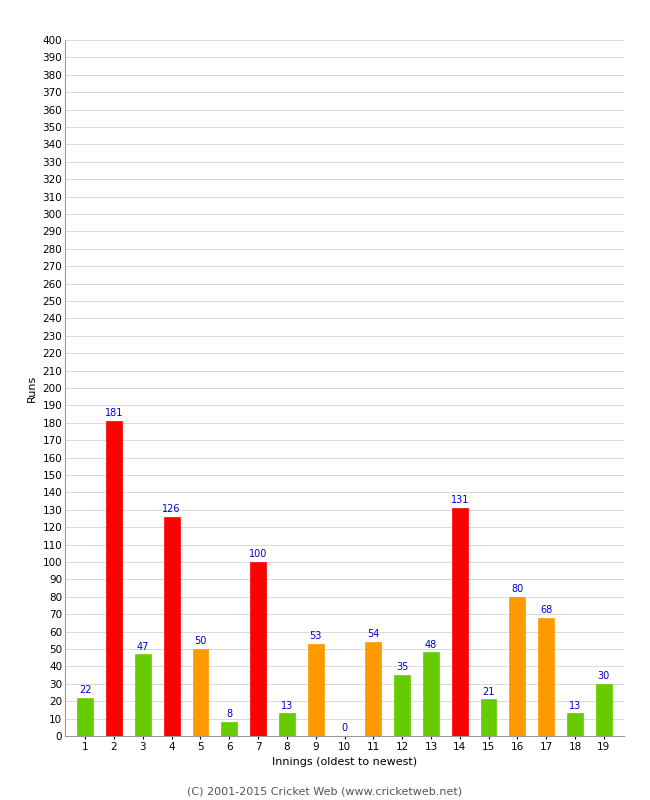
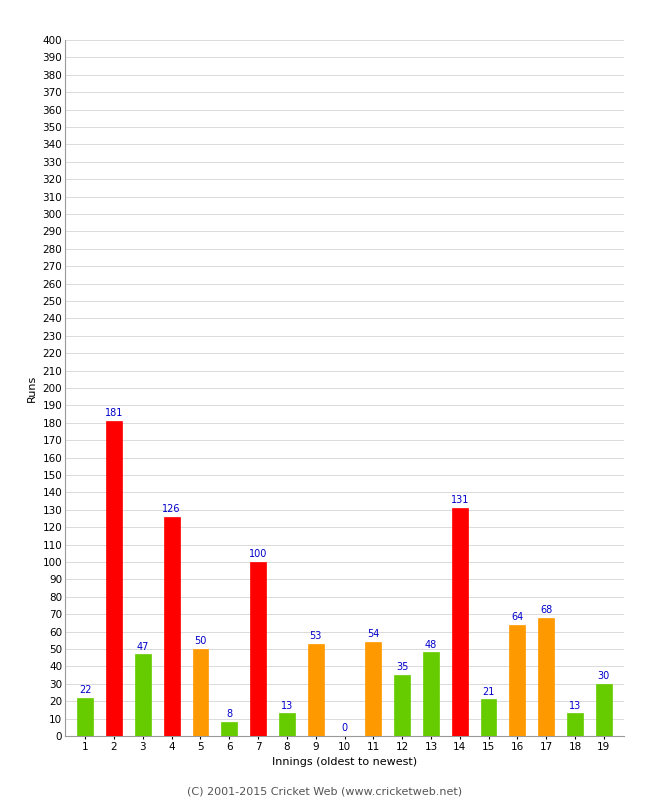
16: 80 -> 64
